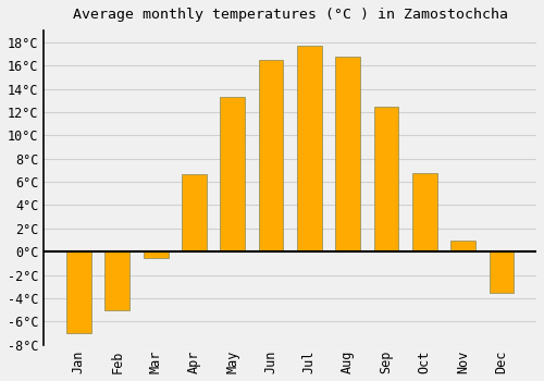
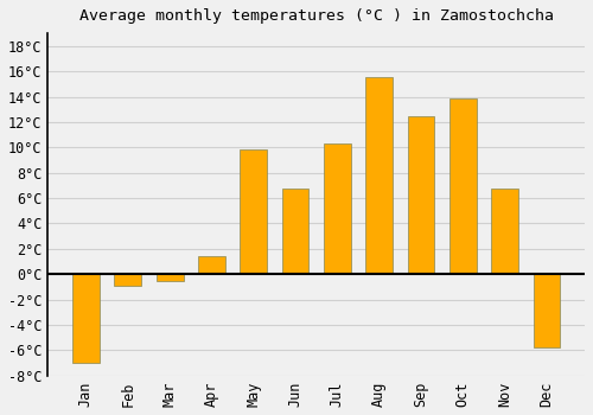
Feb: -5.0°C -> -0.9°C
Apr: 6.7°C -> 1.4°C
May: 13.3°C -> 9.8°C
Jun: 16.5°C -> 6.8°C
Jul: 17.7°C -> 10.3°C
Aug: 16.8°C -> 15.5°C
Oct: 6.8°C -> 13.9°C
Nov: 1.0°C -> 6.8°C
Dec: -3.5°C -> -5.8°C
